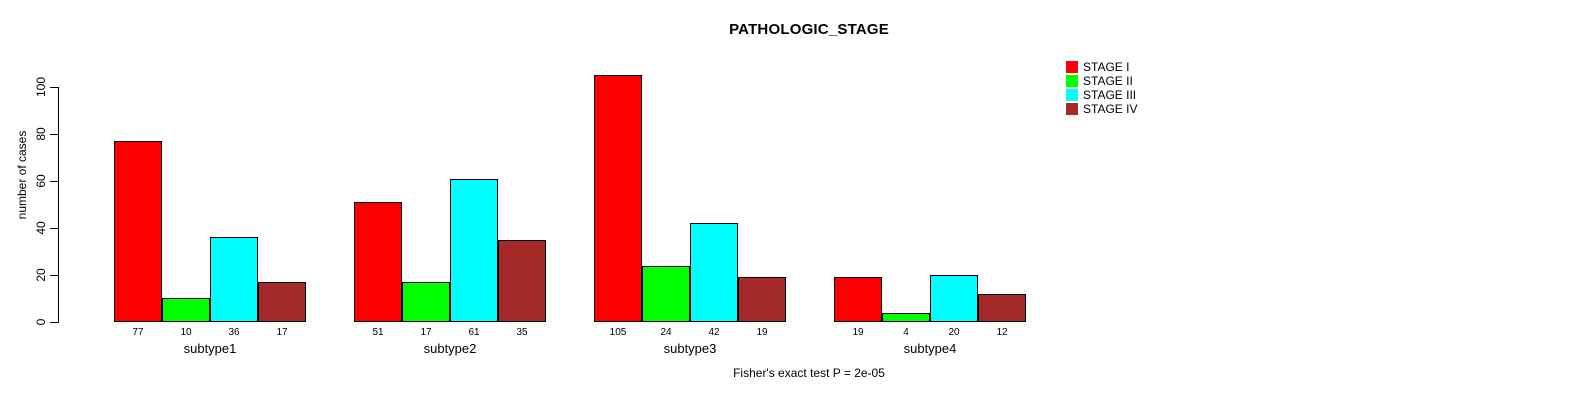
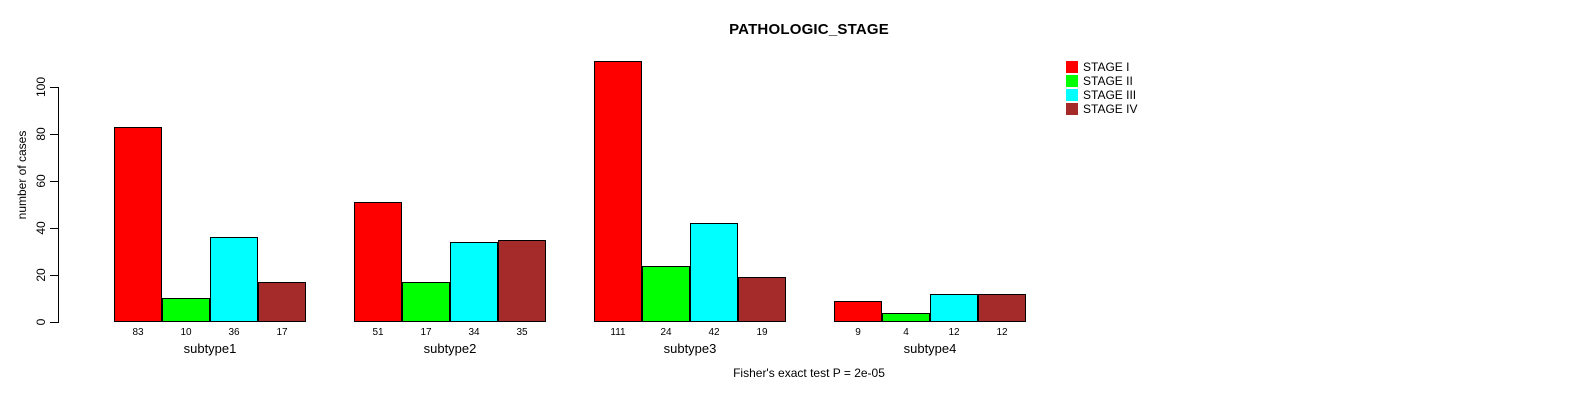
STAGE I/subtype1: 77 -> 83
STAGE III/subtype2: 61 -> 34
STAGE I/subtype3: 105 -> 111
STAGE I/subtype4: 19 -> 9
STAGE III/subtype4: 20 -> 12
